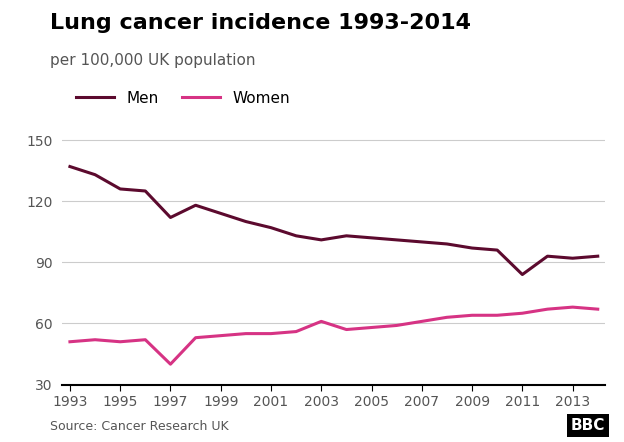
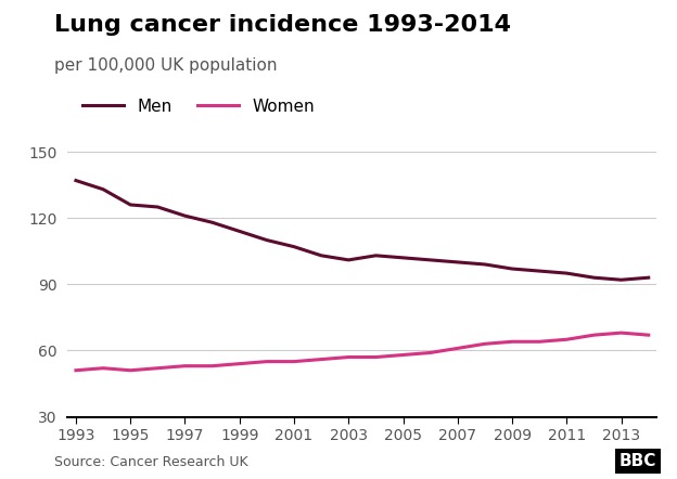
Men/1997: 112 -> 121
Women/1997: 40 -> 53
Women/2003: 61 -> 57
Men/2011: 84 -> 95
